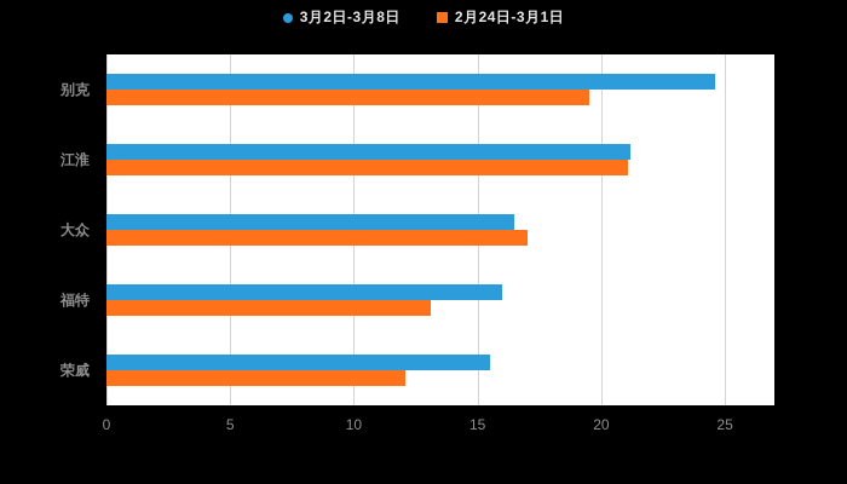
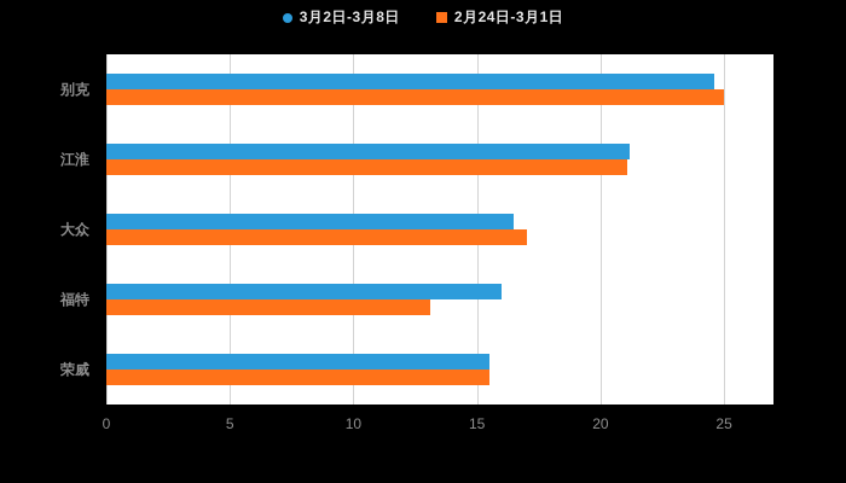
2月24日-3月1日/别克: 19.5 -> 25.0
2月24日-3月1日/荣威: 12.1 -> 15.5
